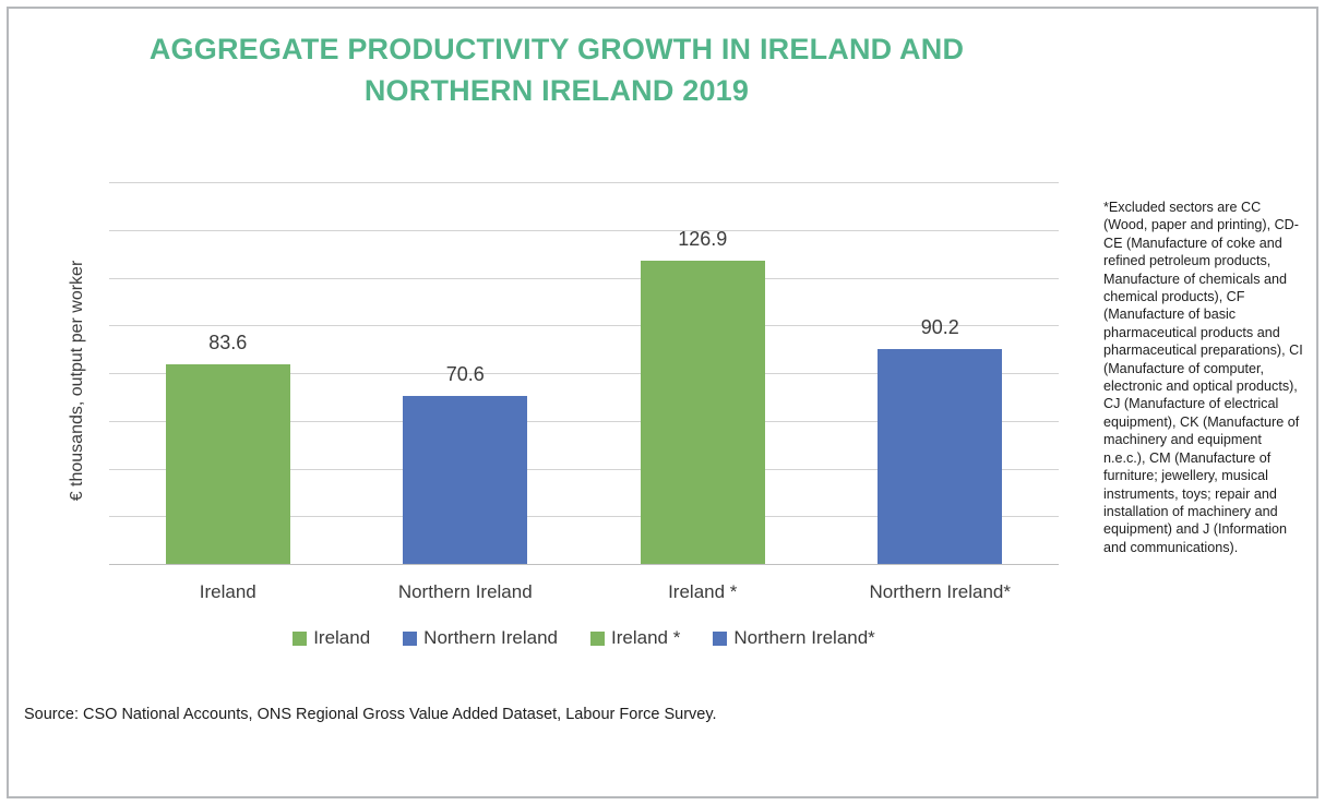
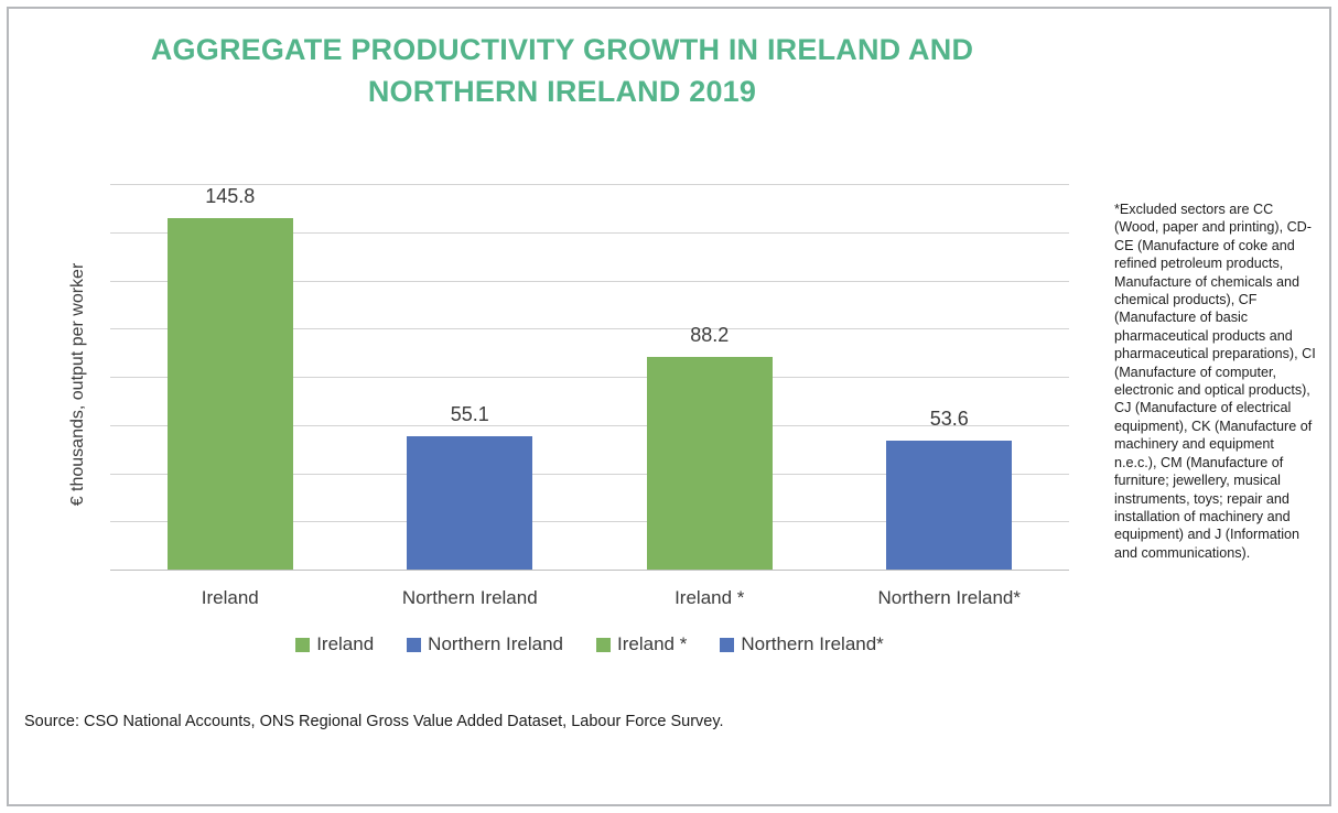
Ireland: 83.6 -> 145.8
Northern Ireland: 70.6 -> 55.1
Ireland *: 126.9 -> 88.2
Northern Ireland*: 90.2 -> 53.6
